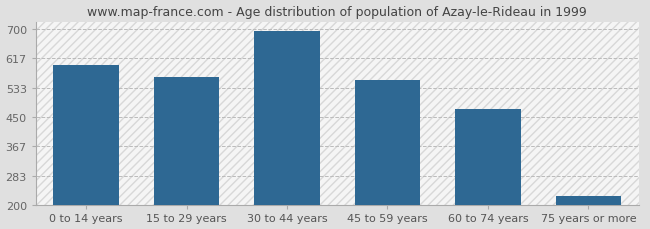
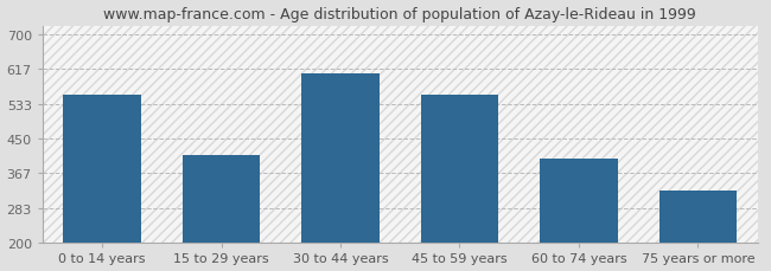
0 to 14 years: 597 -> 555
15 to 29 years: 563 -> 410
30 to 44 years: 693 -> 605
60 to 74 years: 473 -> 400
75 years or more: 225 -> 325
